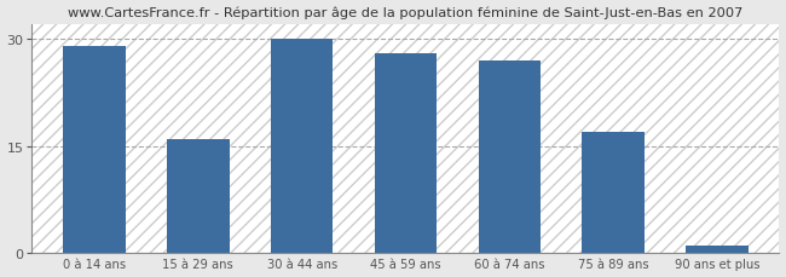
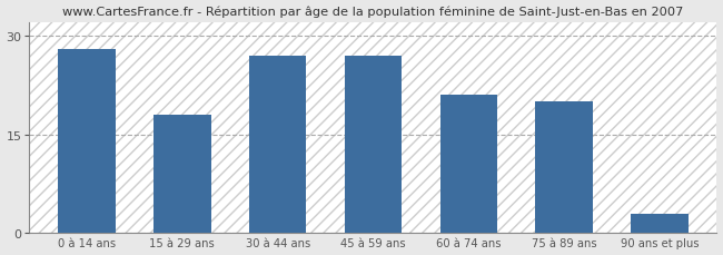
0 à 14 ans: 29 -> 28
15 à 29 ans: 16 -> 18
30 à 44 ans: 30 -> 27
45 à 59 ans: 28 -> 27
60 à 74 ans: 27 -> 21
75 à 89 ans: 17 -> 20
90 ans et plus: 1 -> 3
